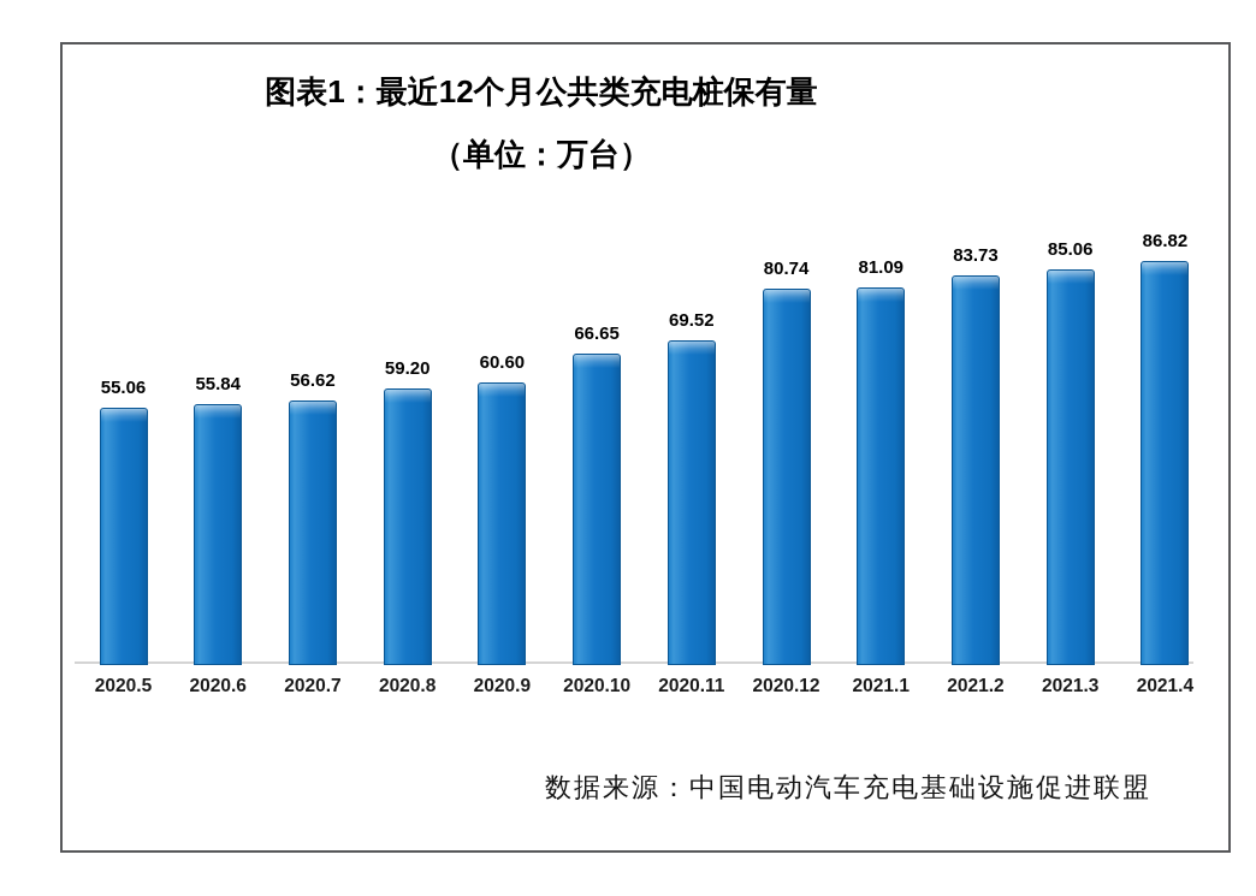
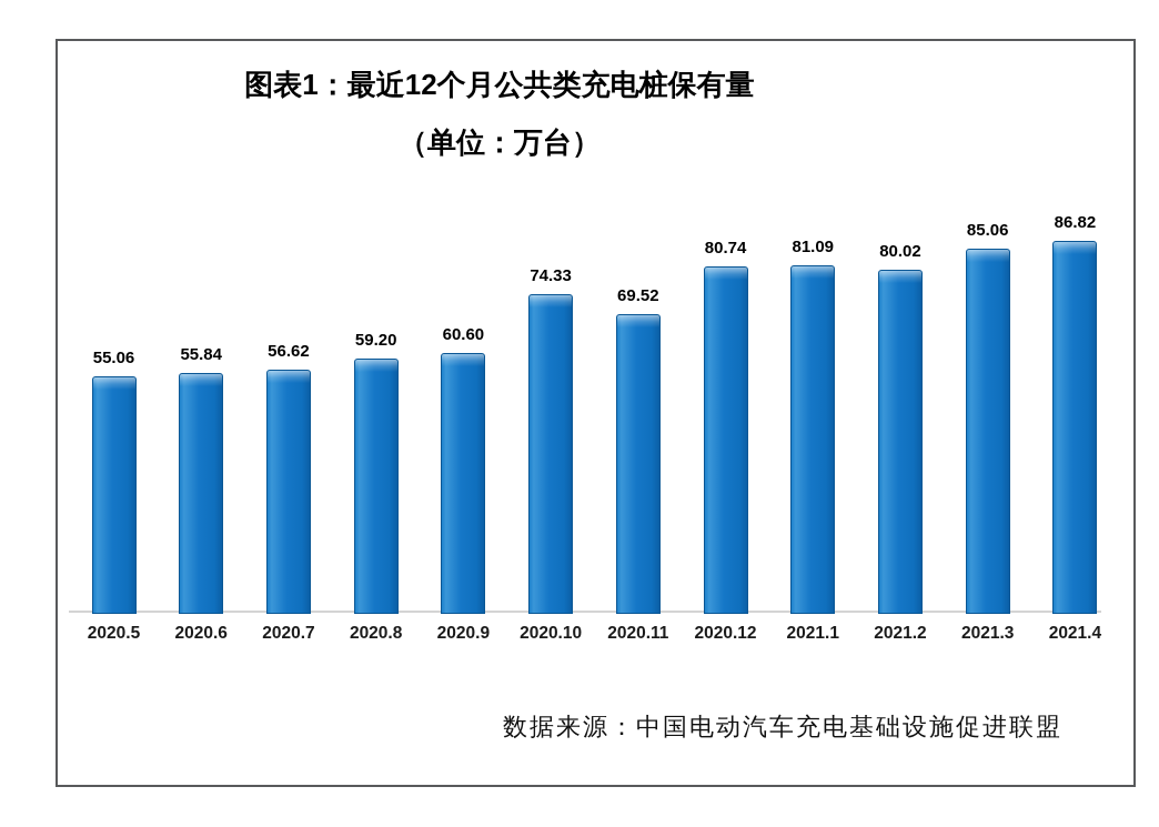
2020.10: 66.65 -> 74.33
2021.2: 83.73 -> 80.02
